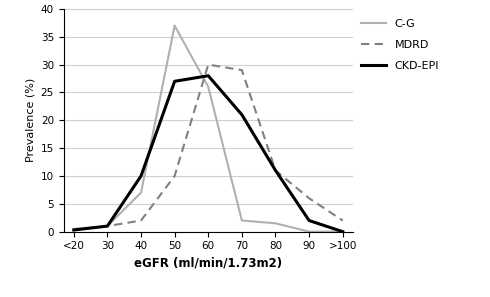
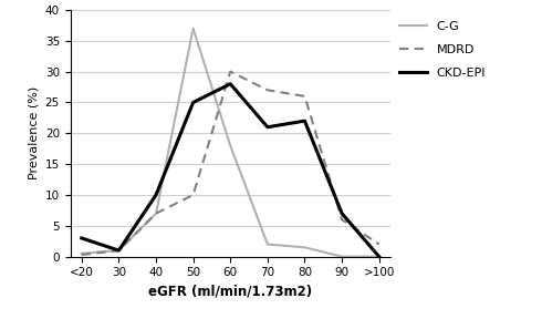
CKD-EPI/<20: 0.3 -> 3.0
MDRD/40: 2.0 -> 7.0
CKD-EPI/50: 27.0 -> 25.0
C-G/60: 26.0 -> 18.0
MDRD/70: 29.0 -> 27.0
MDRD/80: 11.0 -> 26.0
CKD-EPI/80: 11.0 -> 22.0
CKD-EPI/90: 2.0 -> 7.0
